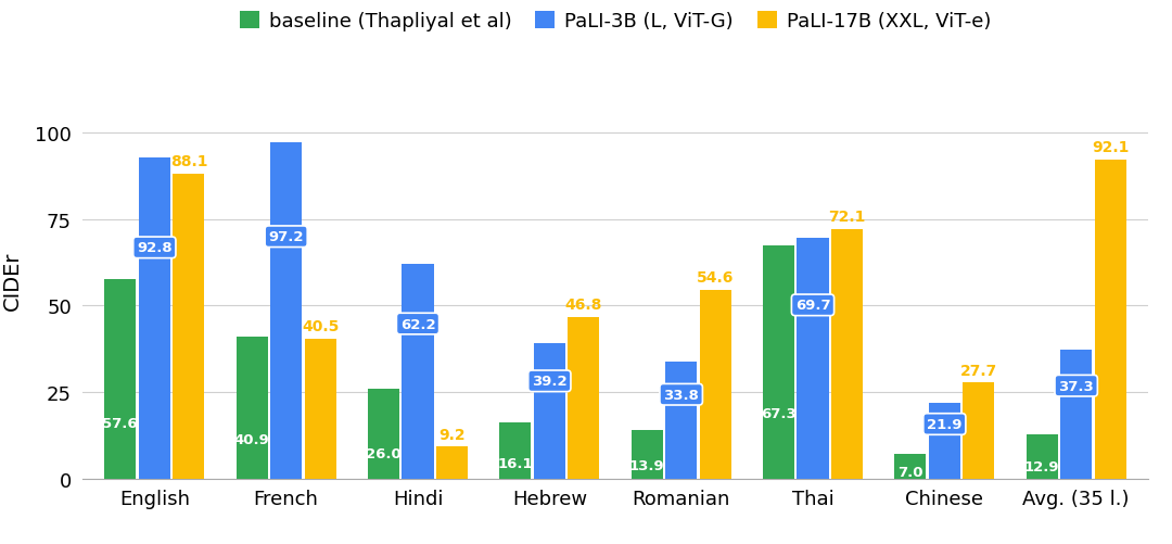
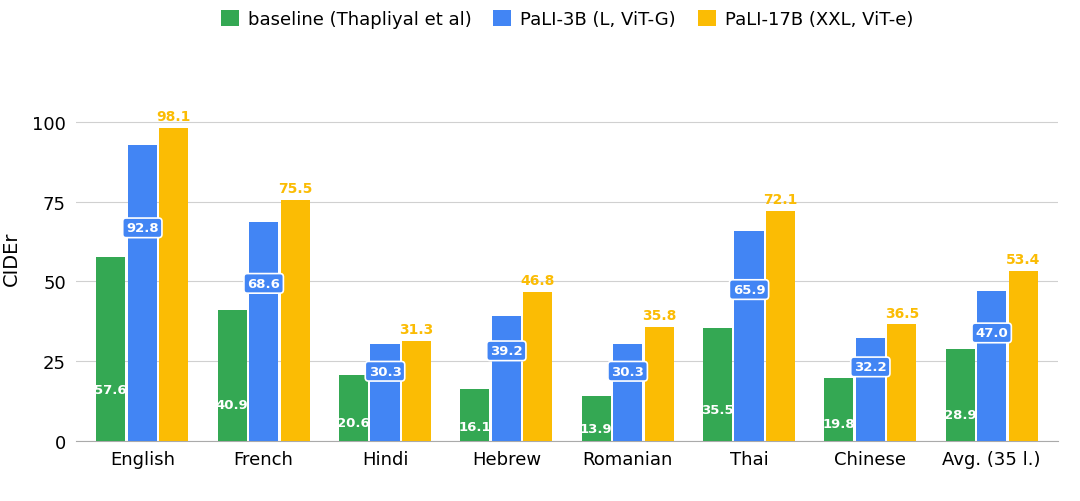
PaLI-17B (XXL, ViT-e)/English: 88.1 -> 98.1
PaLI-3B (L, ViT-G)/French: 97.2 -> 68.6
PaLI-17B (XXL, ViT-e)/French: 40.5 -> 75.5
baseline (Thapliyal et al)/Hindi: 26.0 -> 20.6
PaLI-3B (L, ViT-G)/Hindi: 62.2 -> 30.3
PaLI-17B (XXL, ViT-e)/Hindi: 9.2 -> 31.3
PaLI-3B (L, ViT-G)/Romanian: 33.8 -> 30.3
PaLI-17B (XXL, ViT-e)/Romanian: 54.6 -> 35.8
baseline (Thapliyal et al)/Thai: 67.3 -> 35.5
PaLI-3B (L, ViT-G)/Thai: 69.7 -> 65.9
baseline (Thapliyal et al)/Chinese: 7.0 -> 19.8
PaLI-3B (L, ViT-G)/Chinese: 21.9 -> 32.2
PaLI-17B (XXL, ViT-e)/Chinese: 27.7 -> 36.5
baseline (Thapliyal et al)/Avg. (35 l.): 12.9 -> 28.9
PaLI-3B (L, ViT-G)/Avg. (35 l.): 37.3 -> 47.0
PaLI-17B (XXL, ViT-e)/Avg. (35 l.): 92.1 -> 53.4
